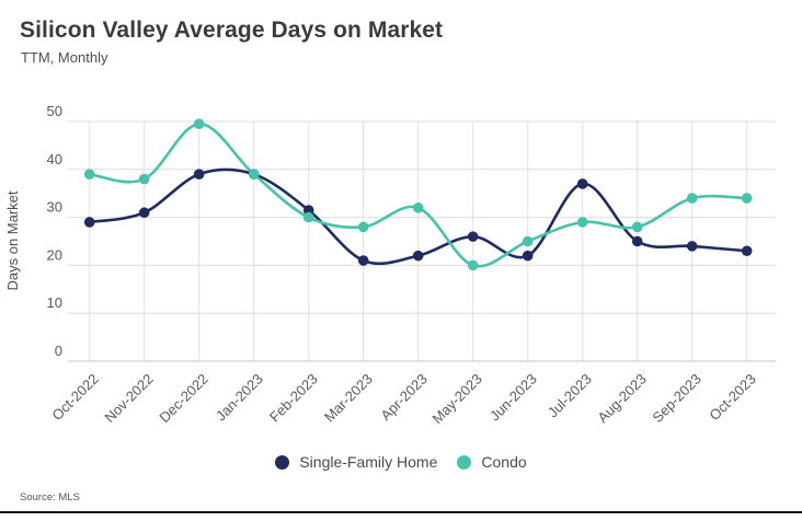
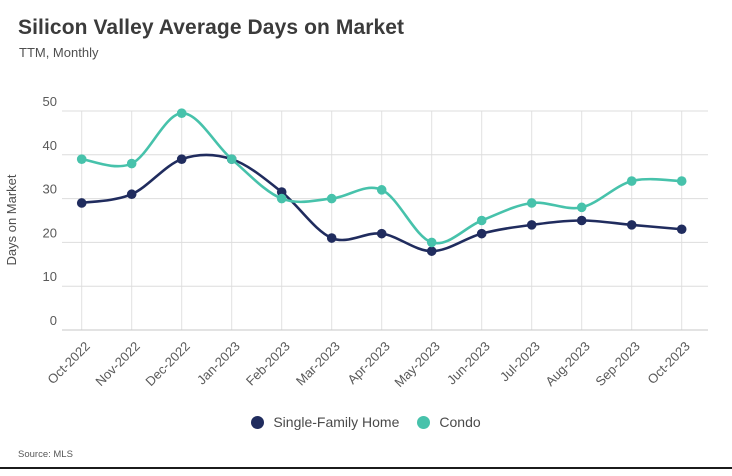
Condo/Mar-2023: 28 -> 30
Single-Family Home/May-2023: 26 -> 18
Single-Family Home/Jul-2023: 37 -> 24
